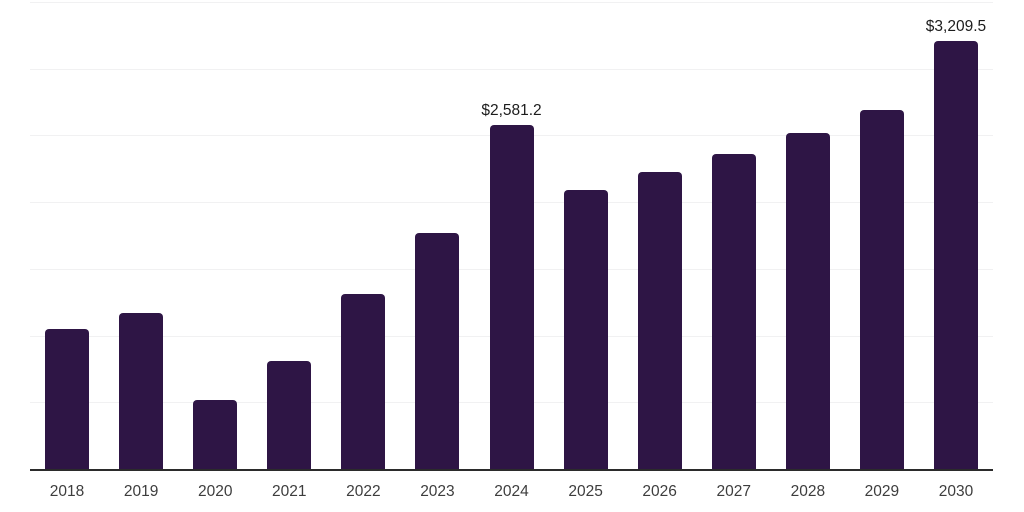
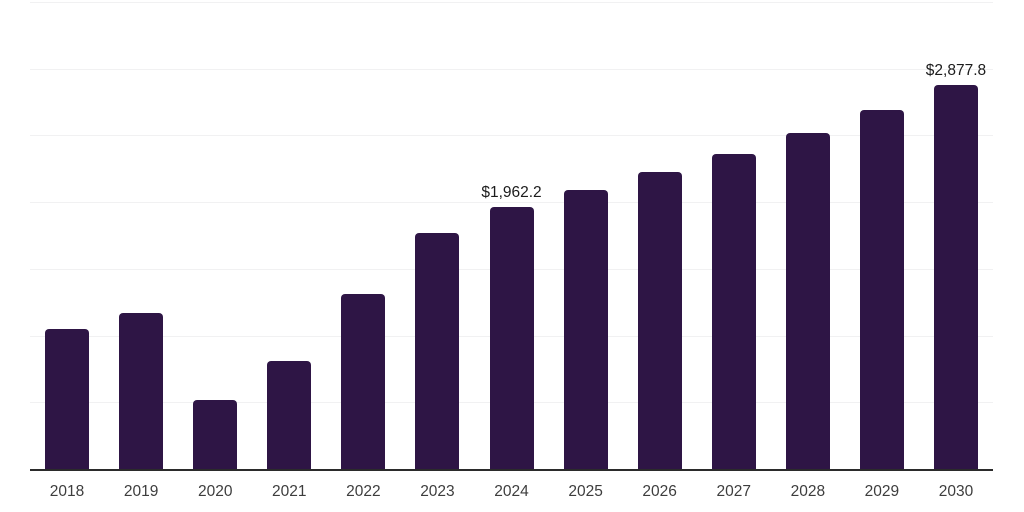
2024: $2,581.2 -> $1,962.2
2030: $3,209.5 -> $2,877.8
